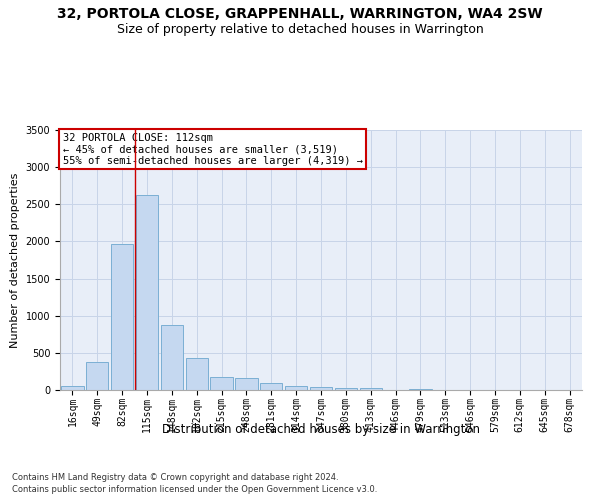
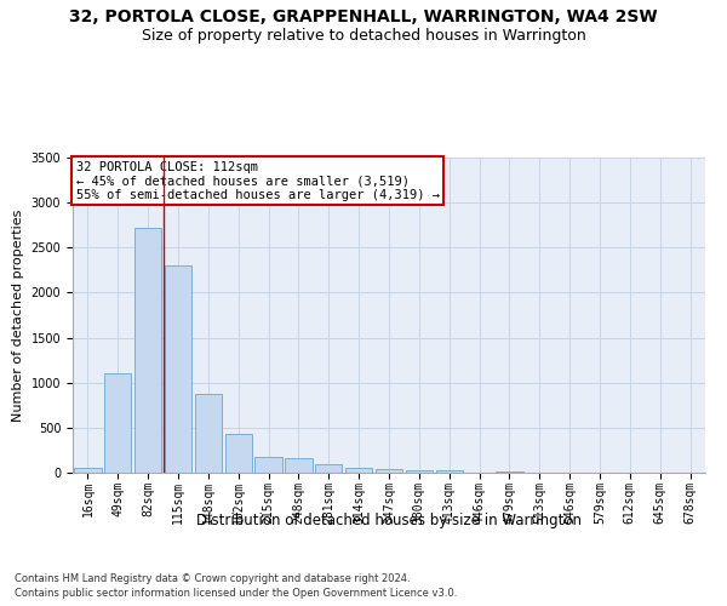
49sqm: 380 -> 1100
82sqm: 1960 -> 2720
115sqm: 2620 -> 2300
